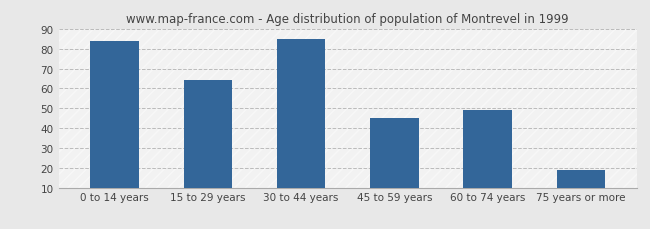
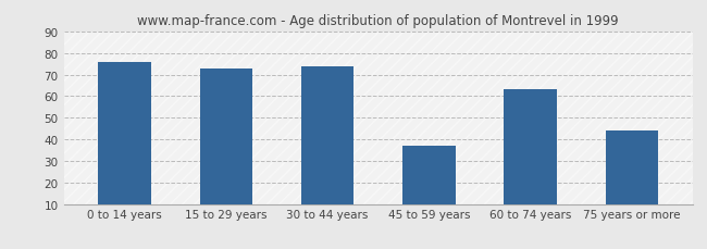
0 to 14 years: 84 -> 76
15 to 29 years: 64 -> 73
30 to 44 years: 85 -> 74
45 to 59 years: 45 -> 37
60 to 74 years: 49 -> 63
75 years or more: 19 -> 44
